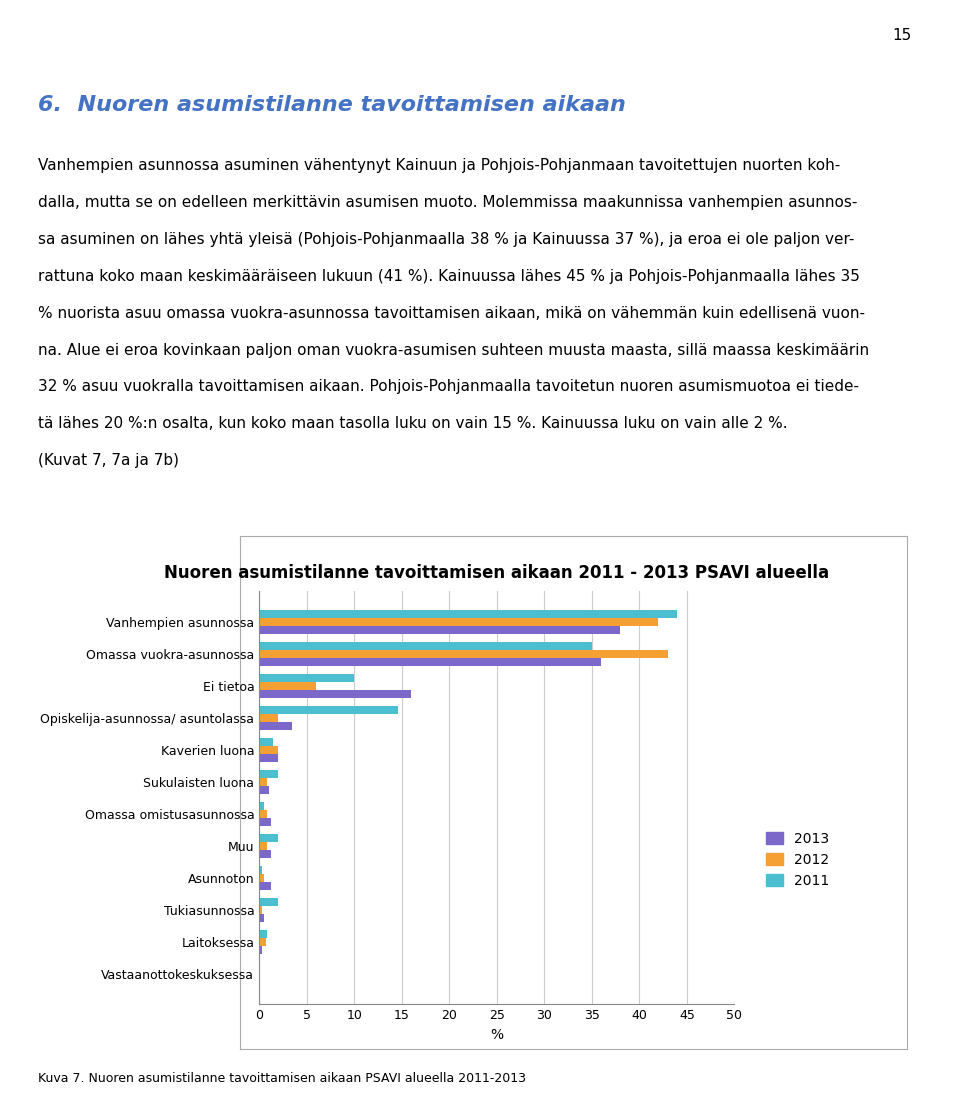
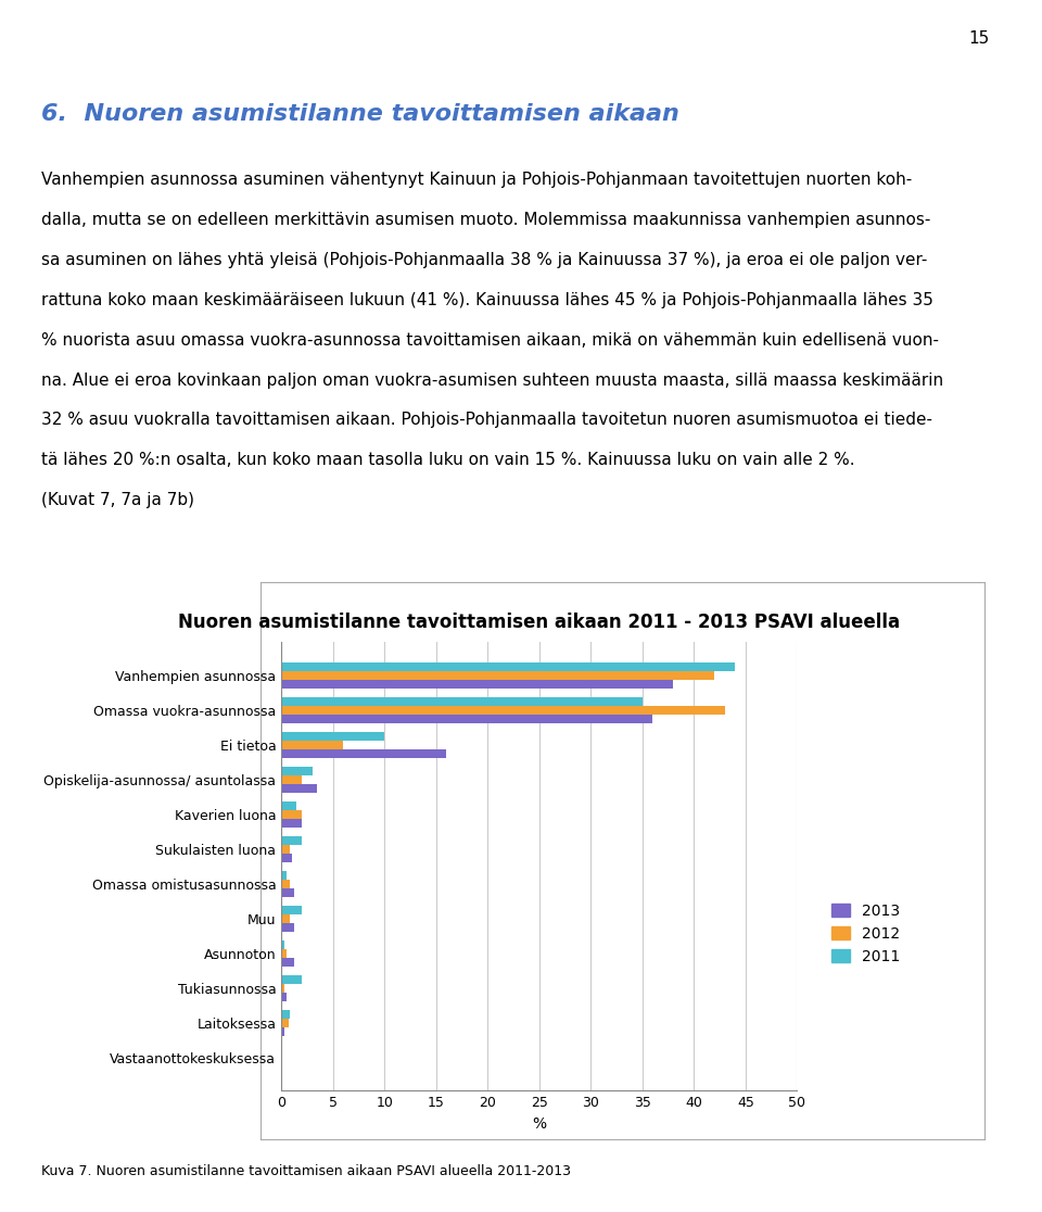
2011/Opiskelija-asunnossa/ asuntolassa: 14.6 -> 3.0
